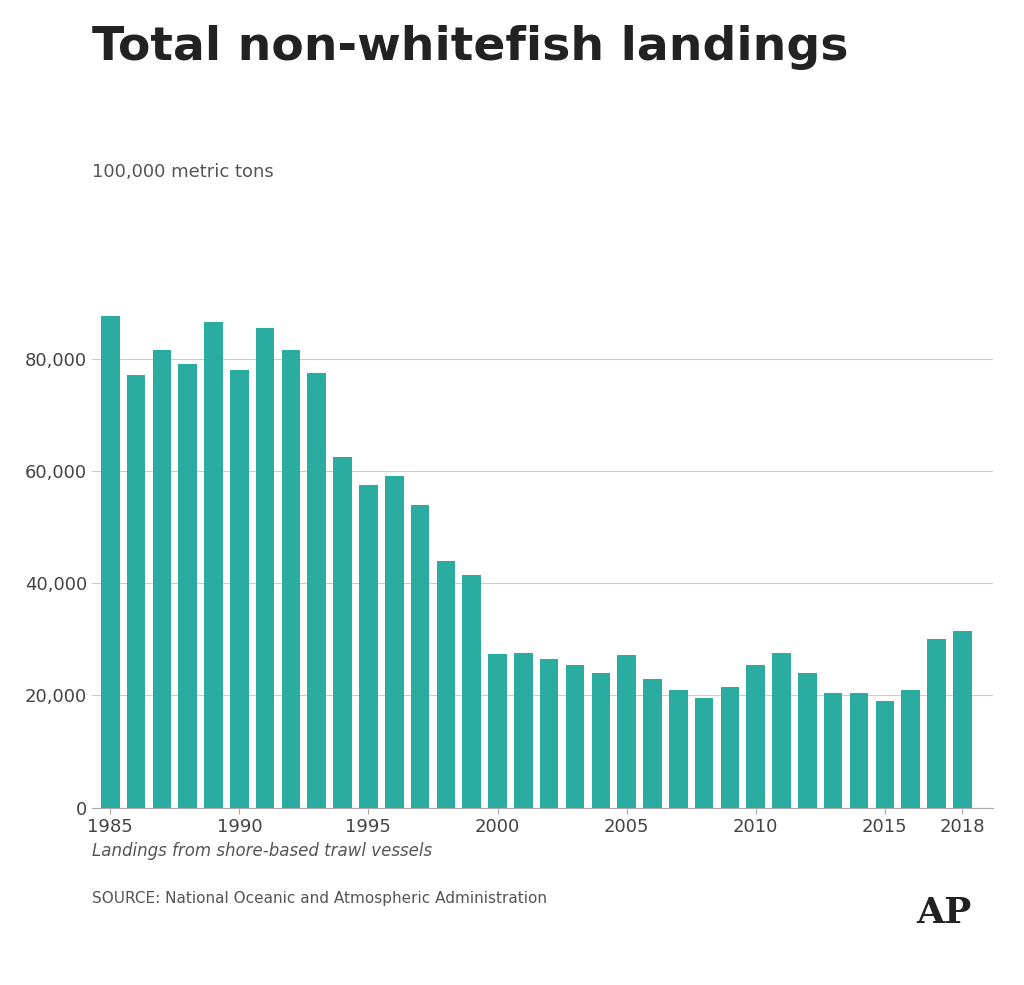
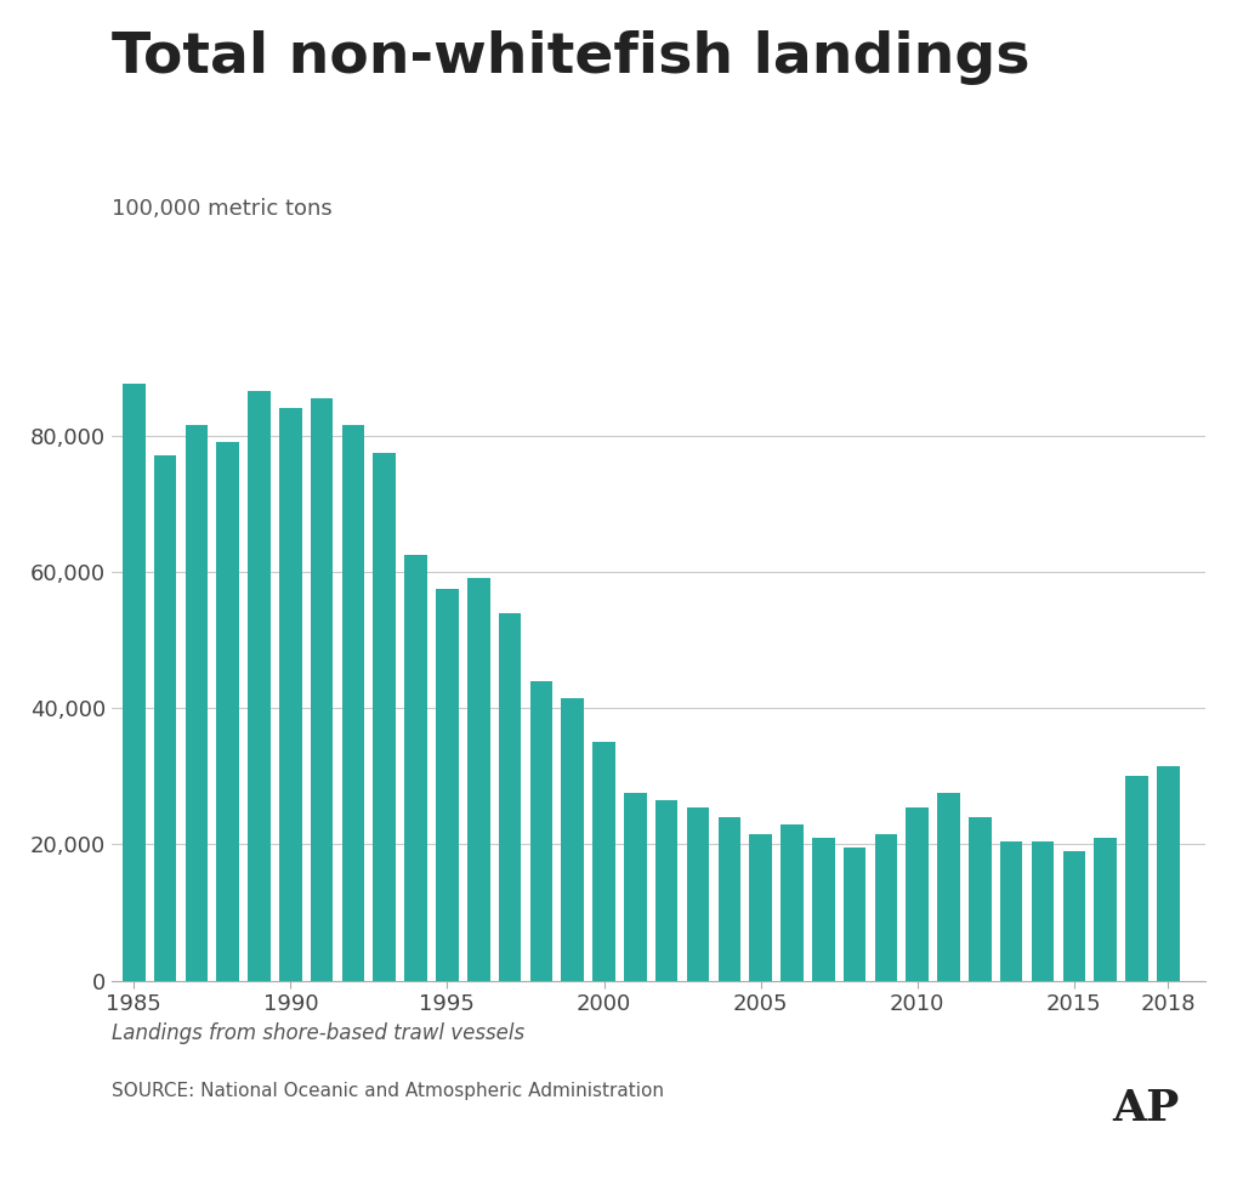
1990: 78,000 -> 84,000
2000: 27,400 -> 35,000
2005: 27,200 -> 21,500
